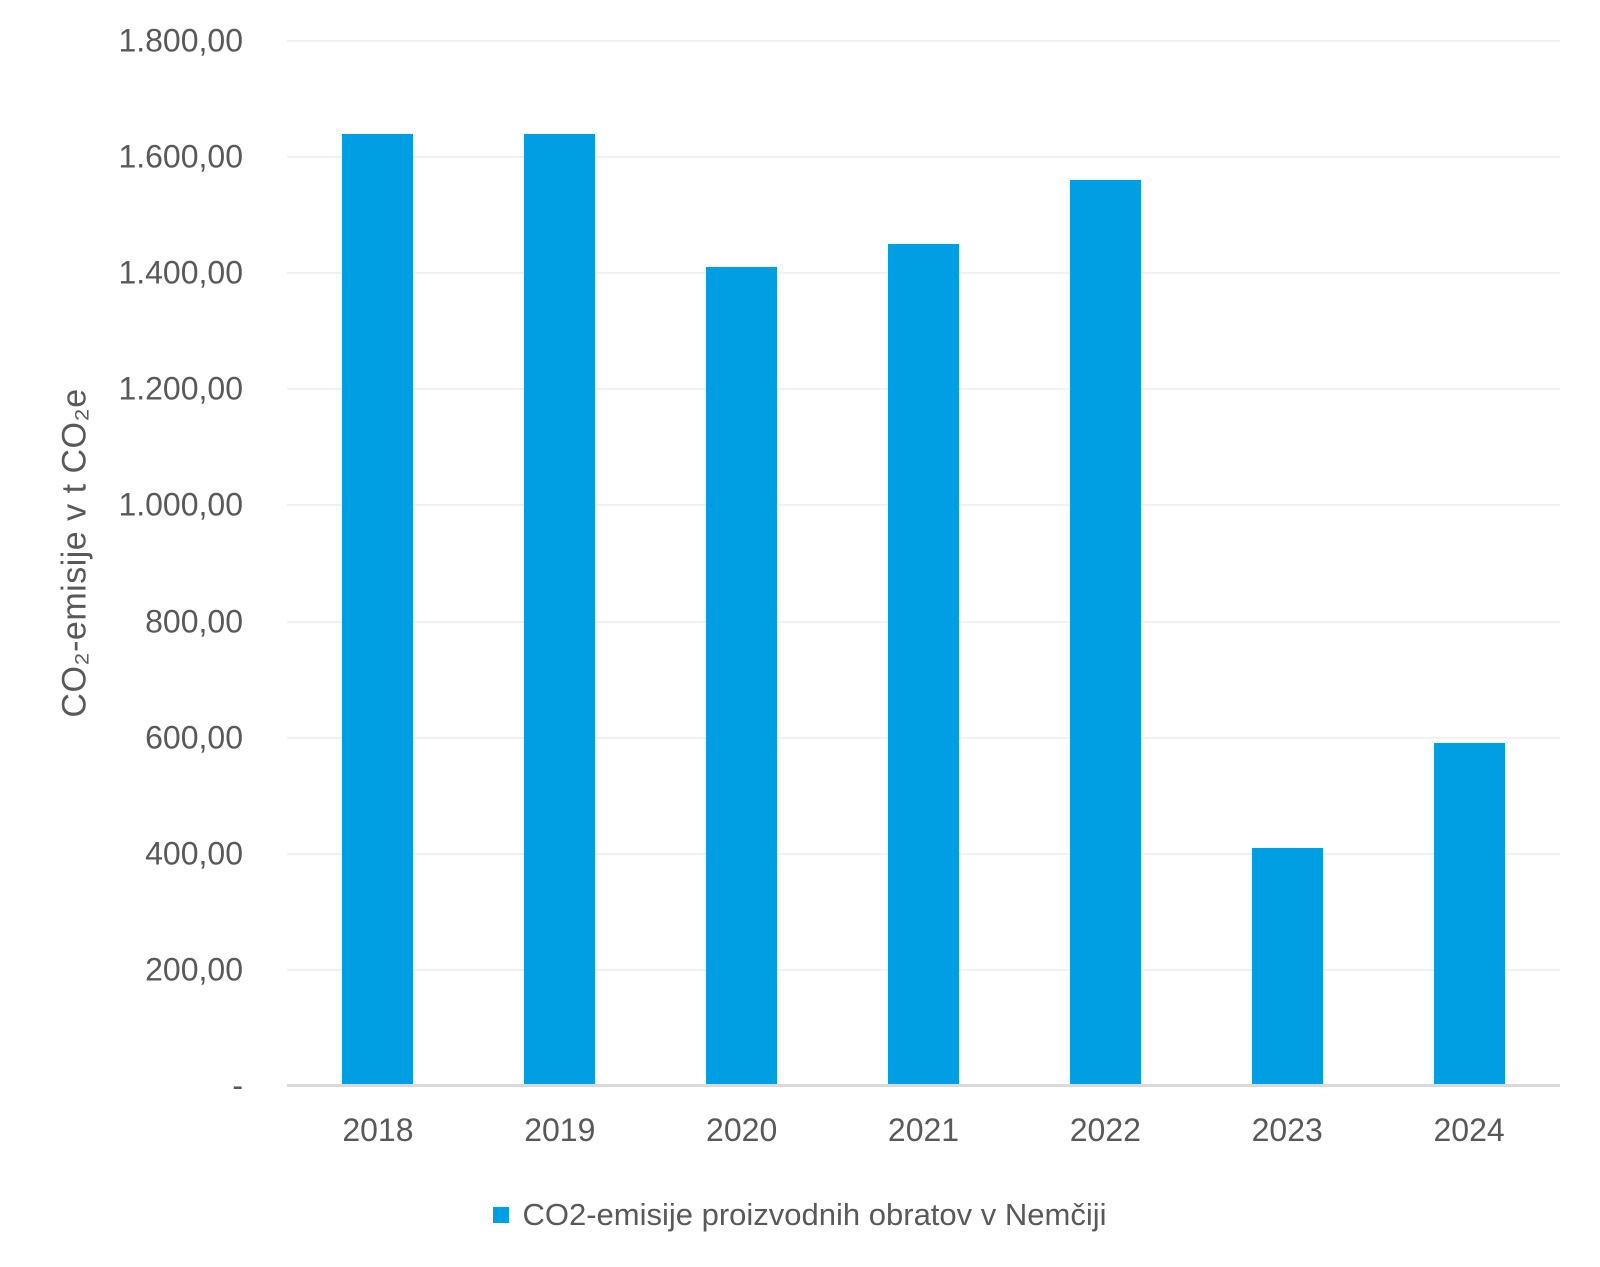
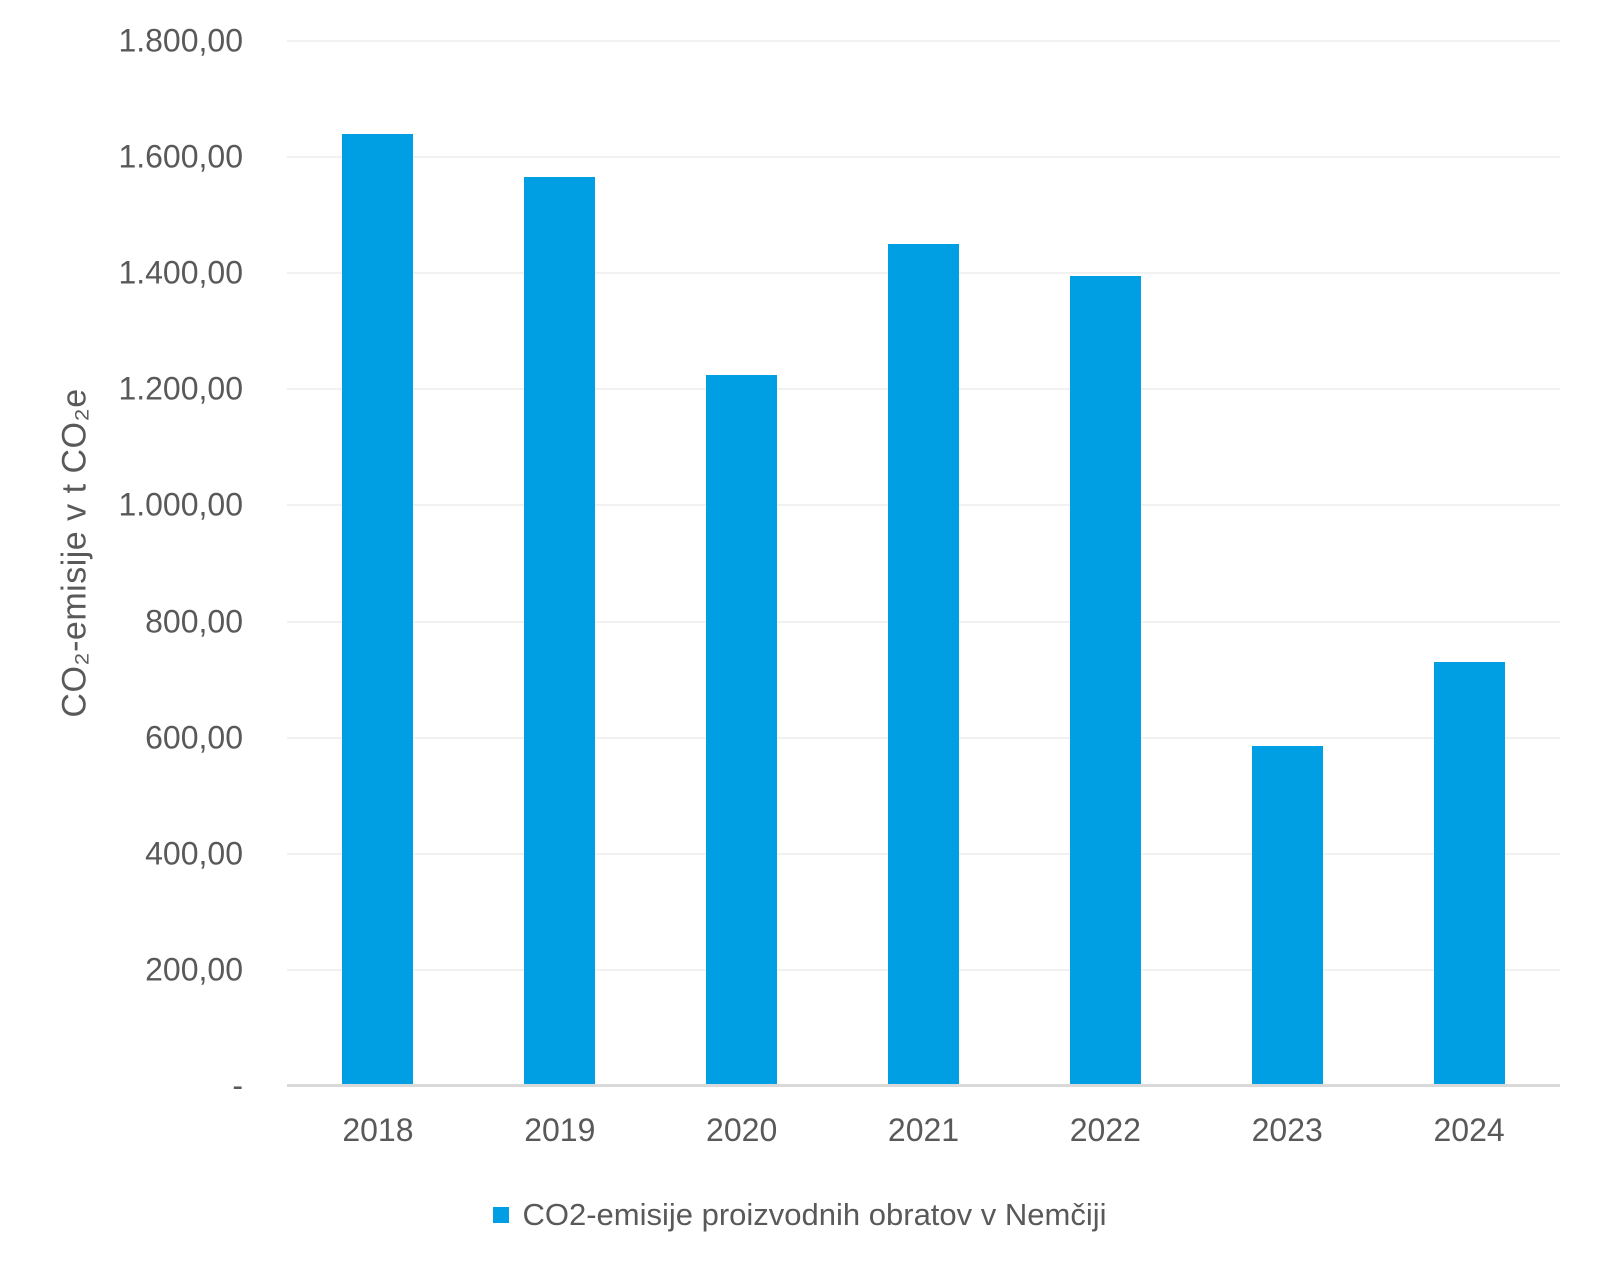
2019: 1640 -> 1560
2020: 1410 -> 1220
2022: 1560 -> 1400
2023: 410 -> 580
2024: 590 -> 730
